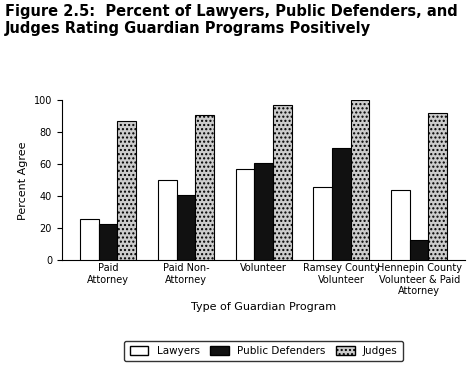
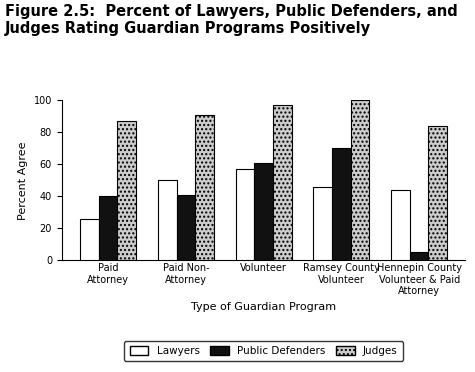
Public Defenders/Paid Attorney: 23 -> 40
Public Defenders/Hennepin County Volunteer & Paid Attorney: 13 -> 5
Judges/Hennepin County Volunteer & Paid Attorney: 92 -> 84
